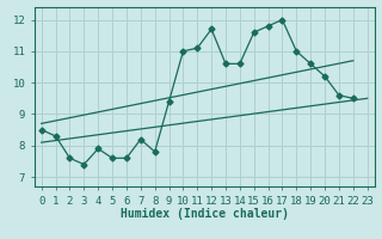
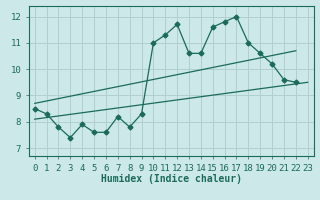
2: 7.6 -> 7.8
9: 9.4 -> 8.3
11: 11.1 -> 11.3
